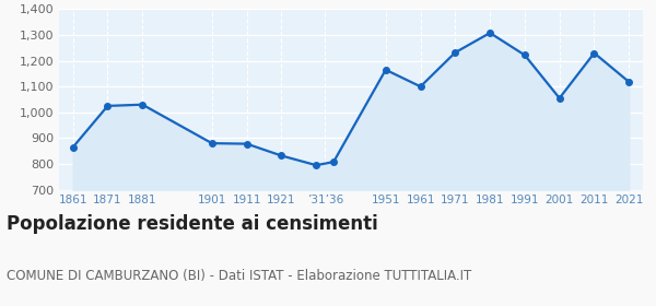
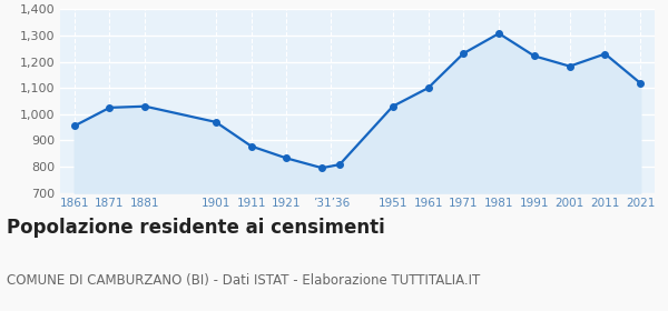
1861: 865 -> 955
1901: 880 -> 970
1951: 1,165 -> 1,030
2001: 1,055 -> 1,183
